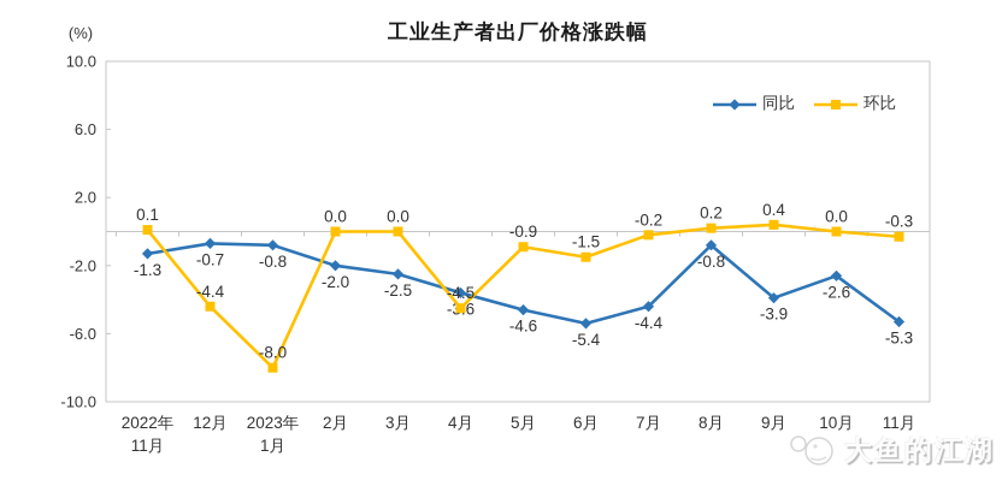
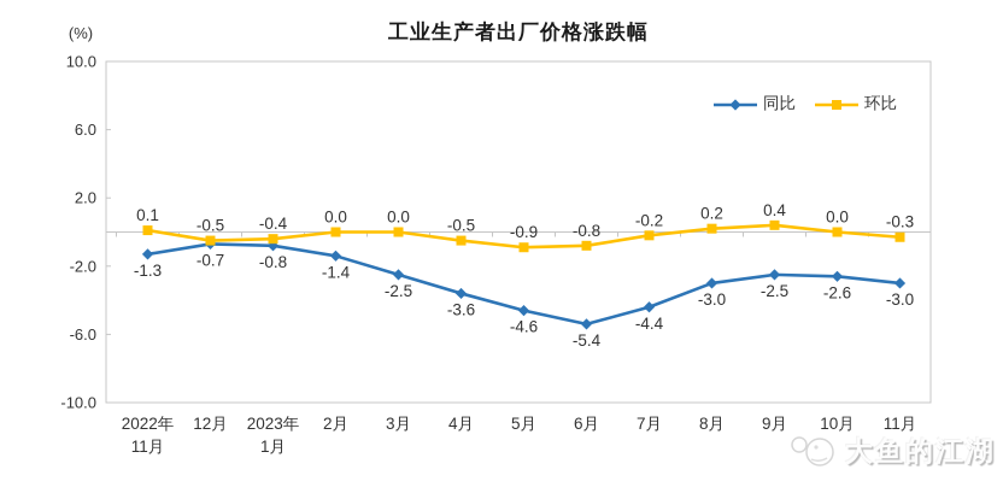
环比/12月: -4.4 -> -0.5
环比/2023年1月: -8.0 -> -0.4
同比/2月: -2.0 -> -1.4
环比/4月: -4.5 -> -0.5
环比/6月: -1.5 -> -0.8
同比/8月: -0.8 -> -3.0
同比/9月: -3.9 -> -2.5
同比/11月: -5.3 -> -3.0
